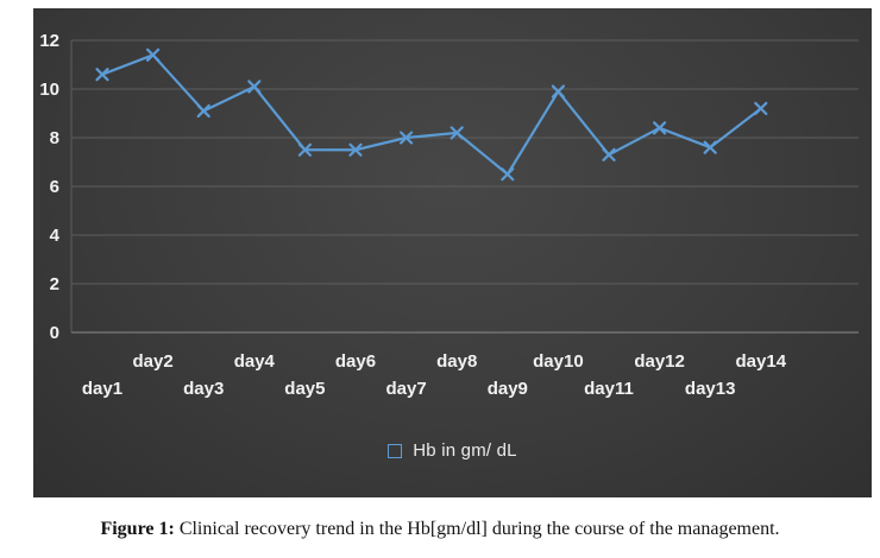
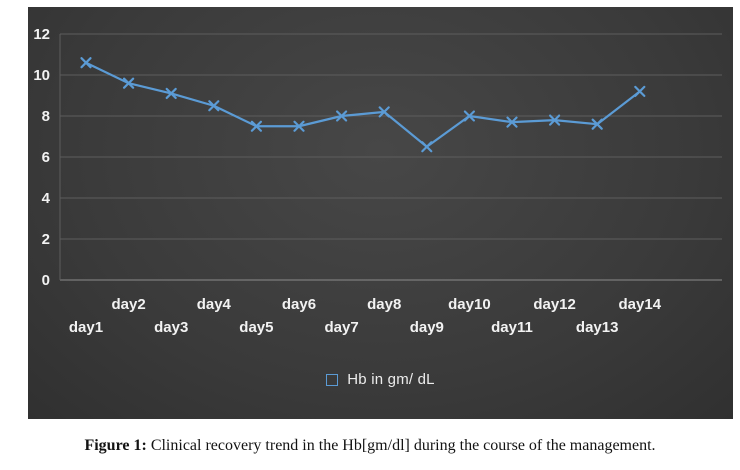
day2: 11.4 -> 9.6
day4: 10.1 -> 8.5
day10: 9.9 -> 8.0
day11: 7.3 -> 7.7
day12: 8.4 -> 7.8
